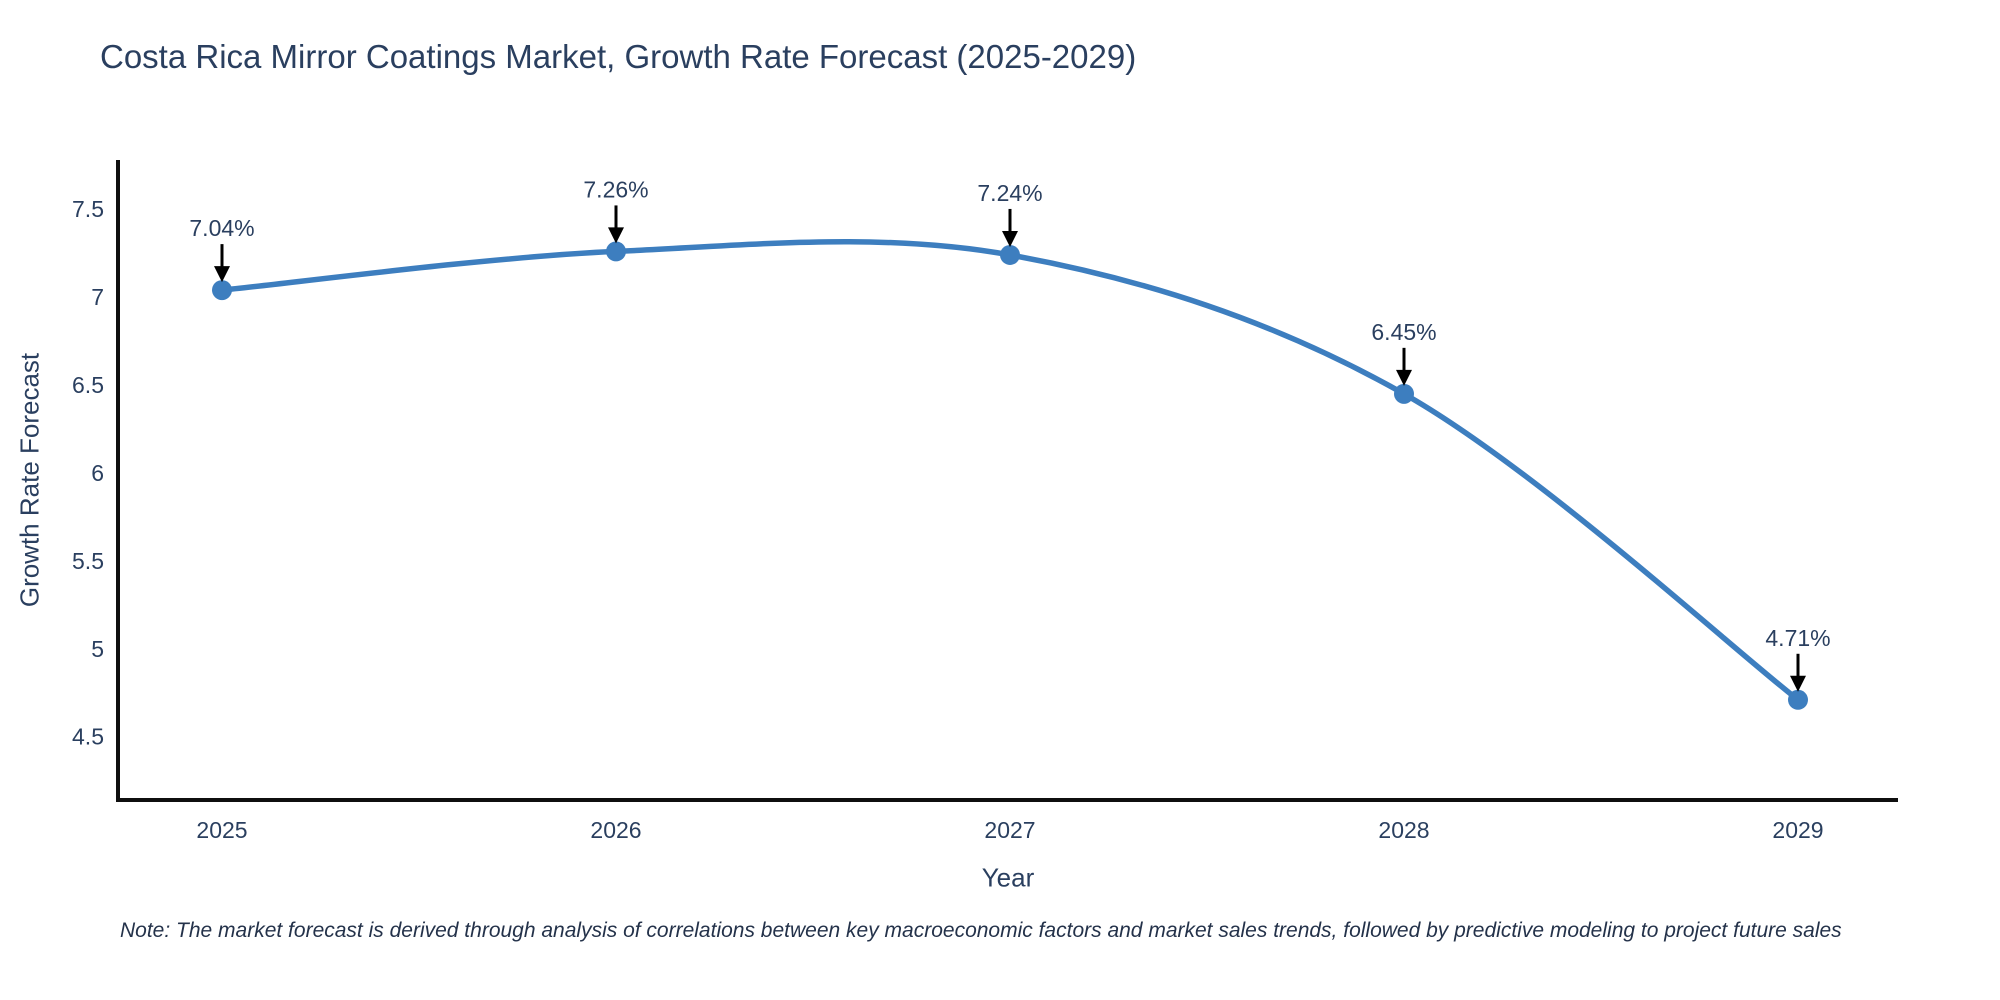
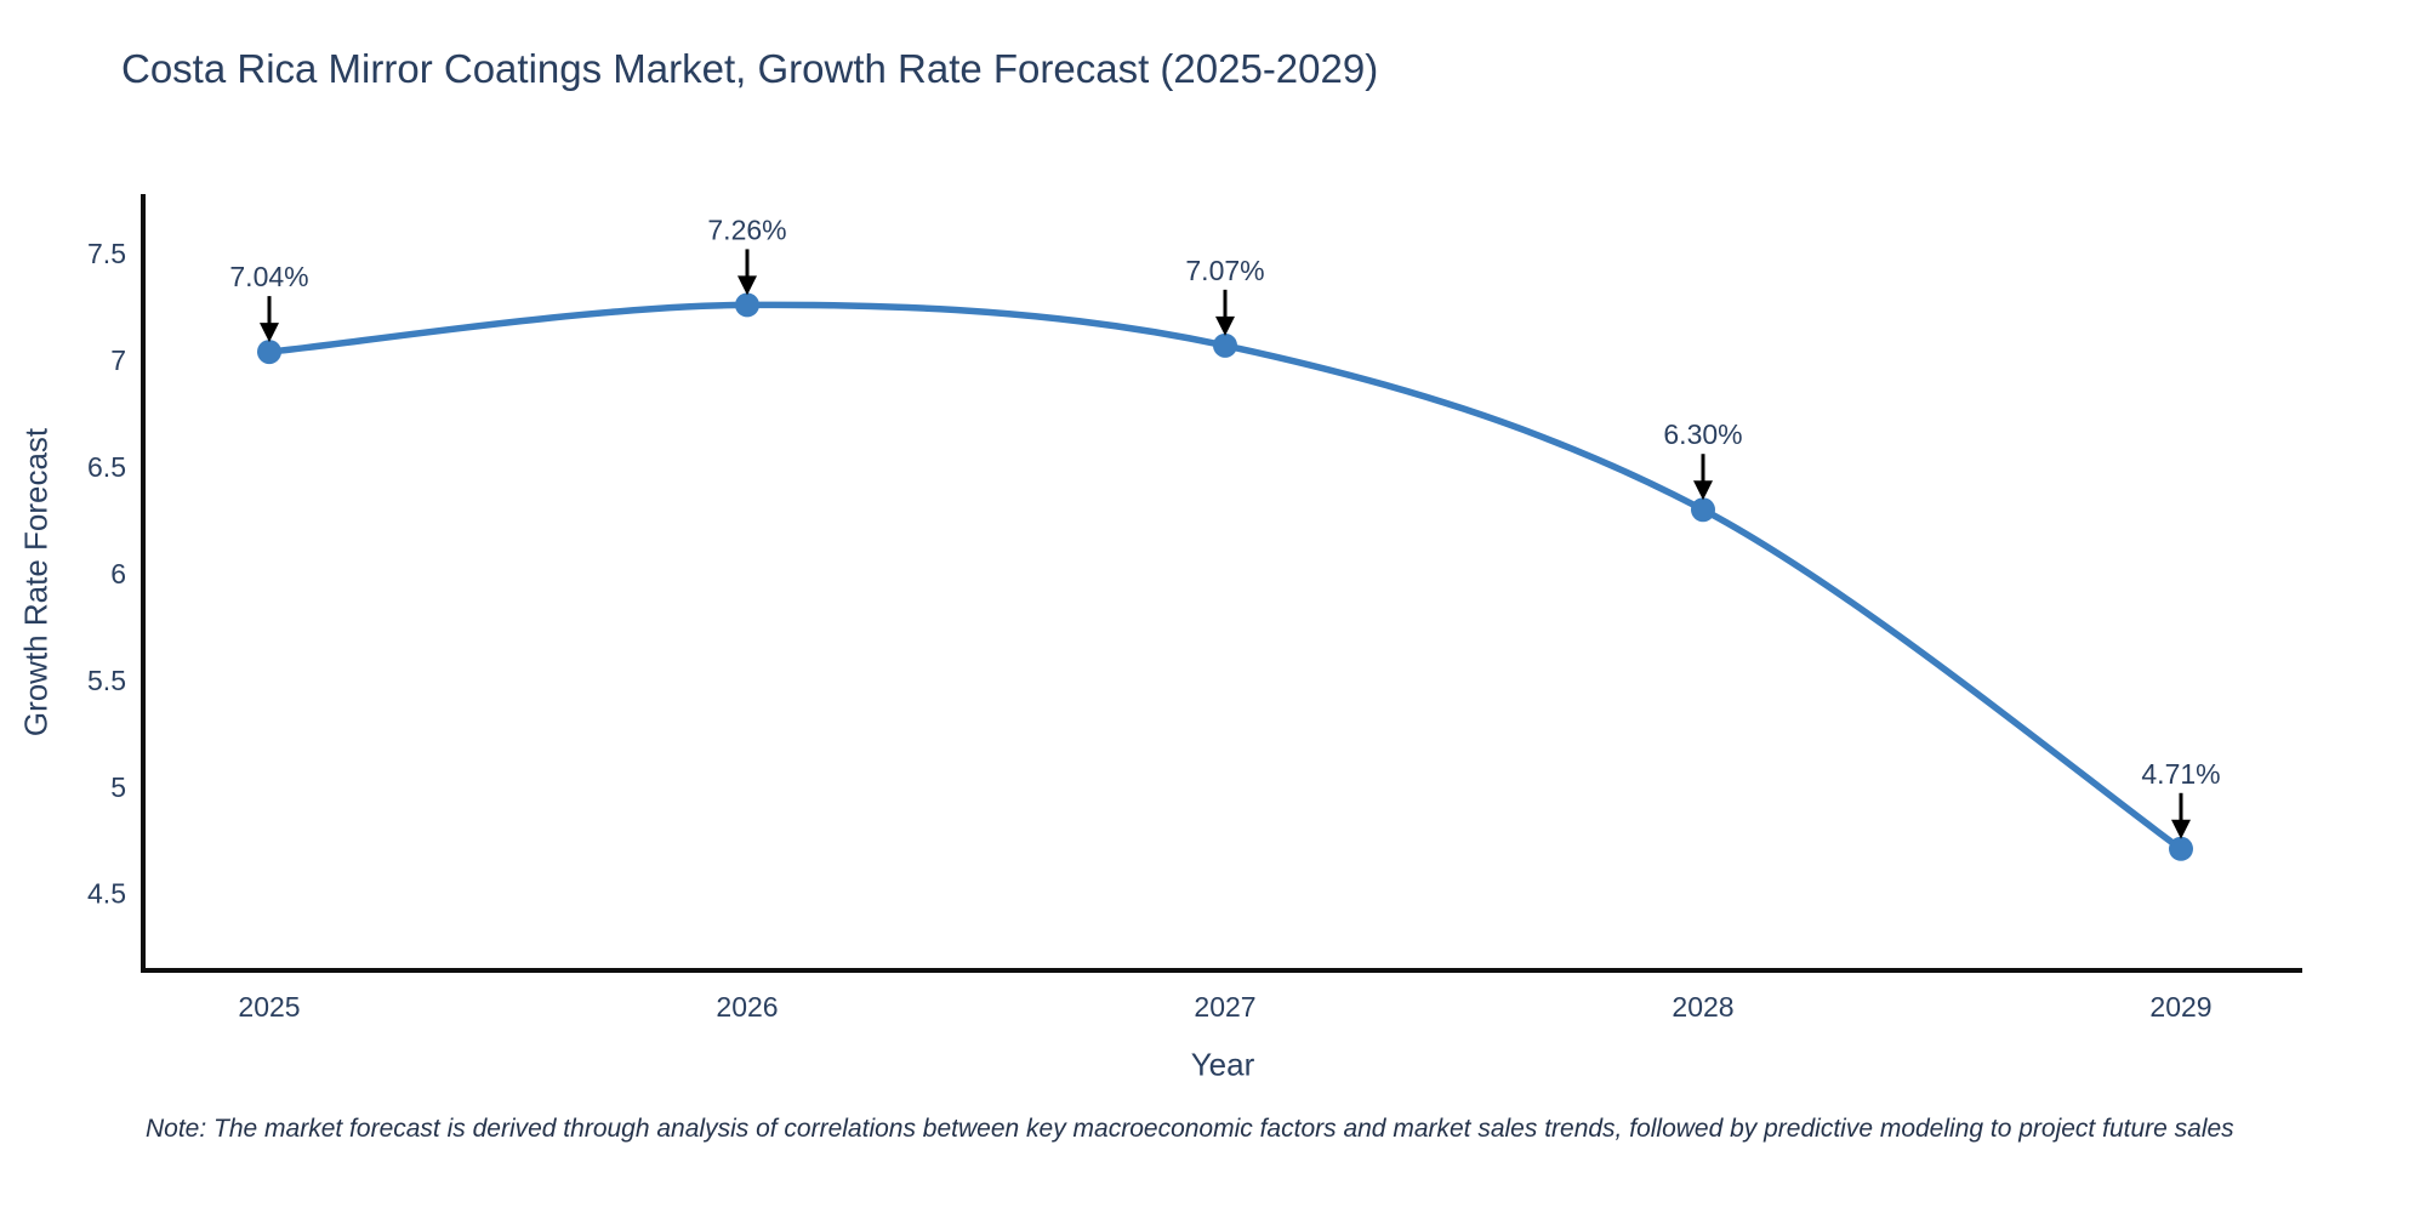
2027: 7.24% -> 7.07%
2028: 6.45% -> 6.30%
